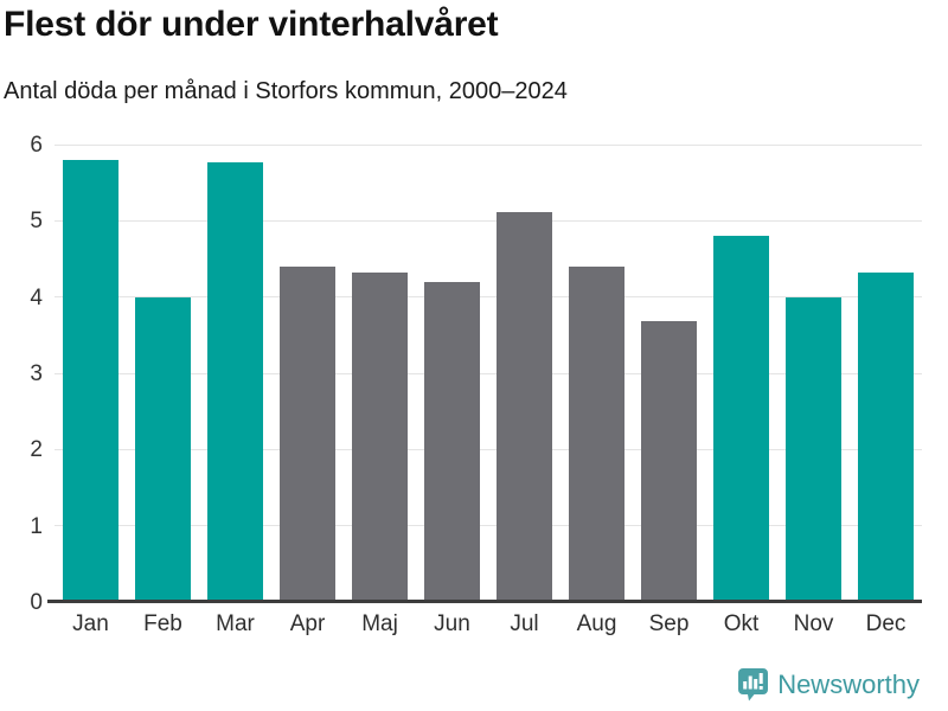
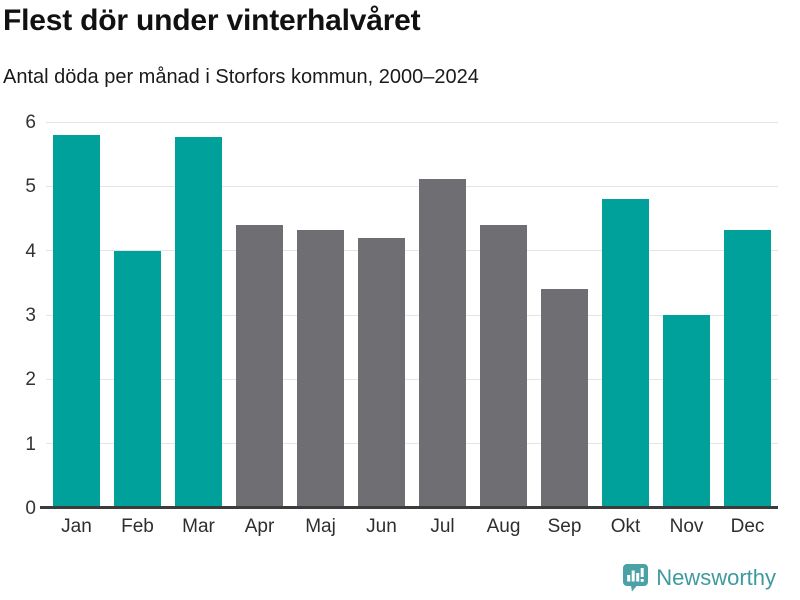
Sep: 3.7 -> 3.4
Nov: 4.0 -> 3.0
